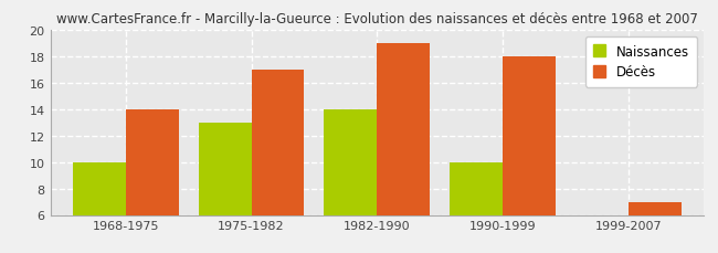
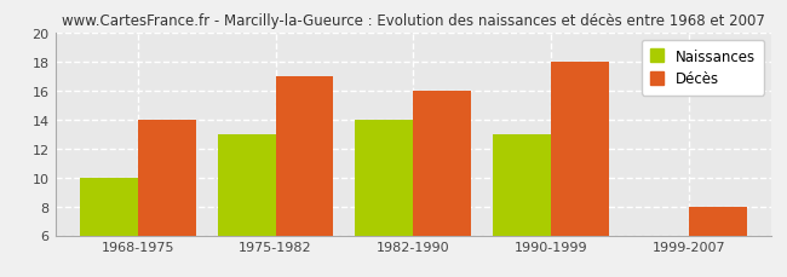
Décès/1982-1990: 19 -> 16
Naissances/1990-1999: 10 -> 13
Décès/1999-2007: 7 -> 8
